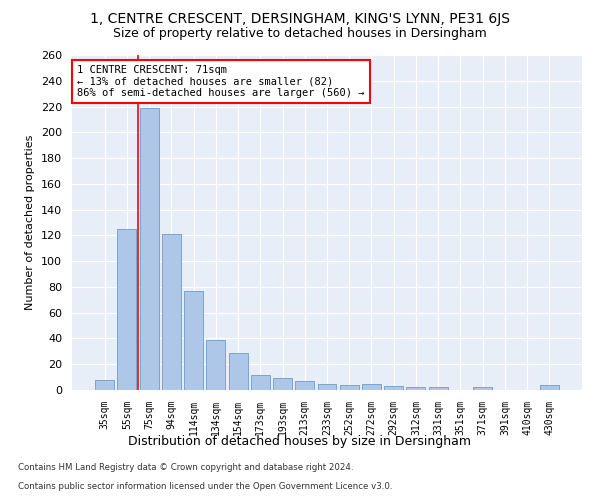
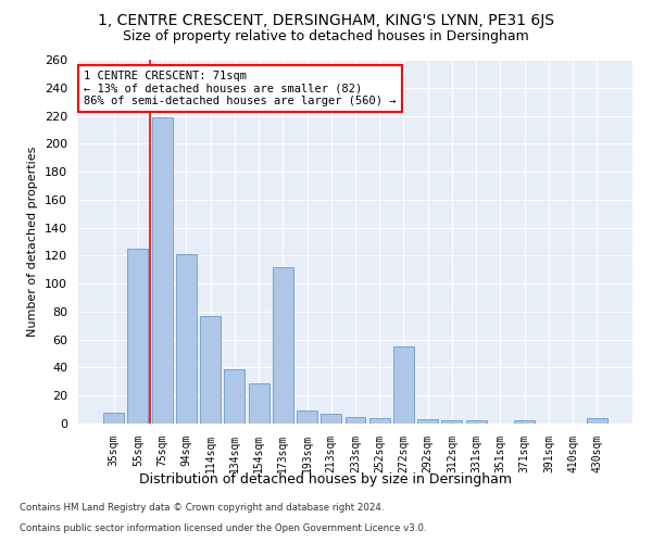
173sqm: 12 -> 112
272sqm: 5 -> 55
